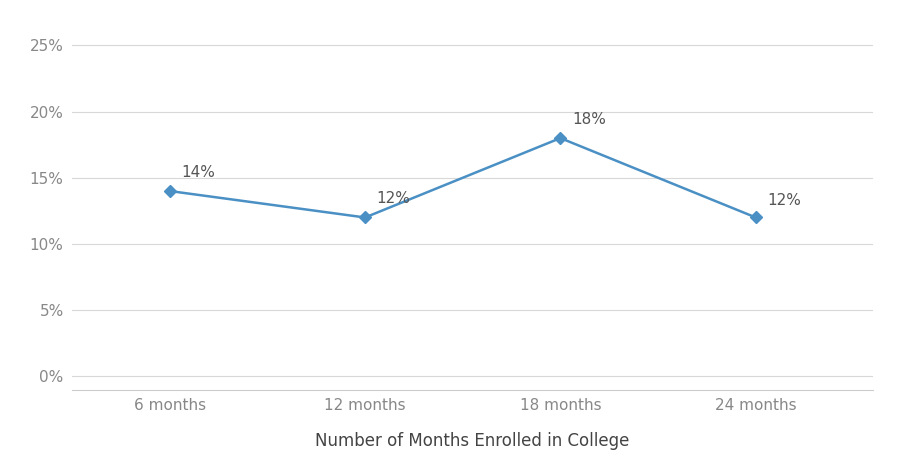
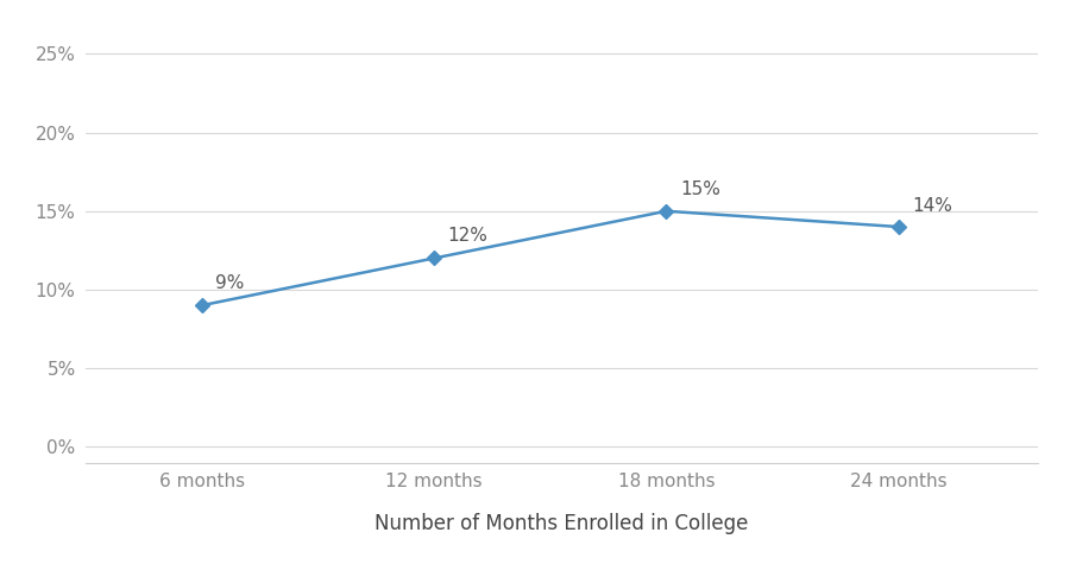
6 months: 14% -> 9%
18 months: 18% -> 15%
24 months: 12% -> 14%
